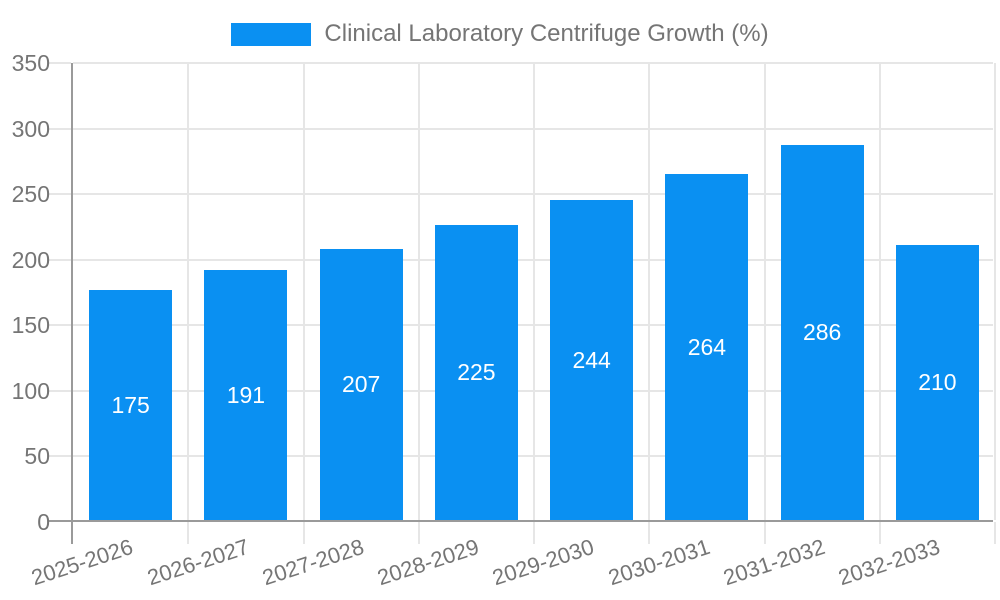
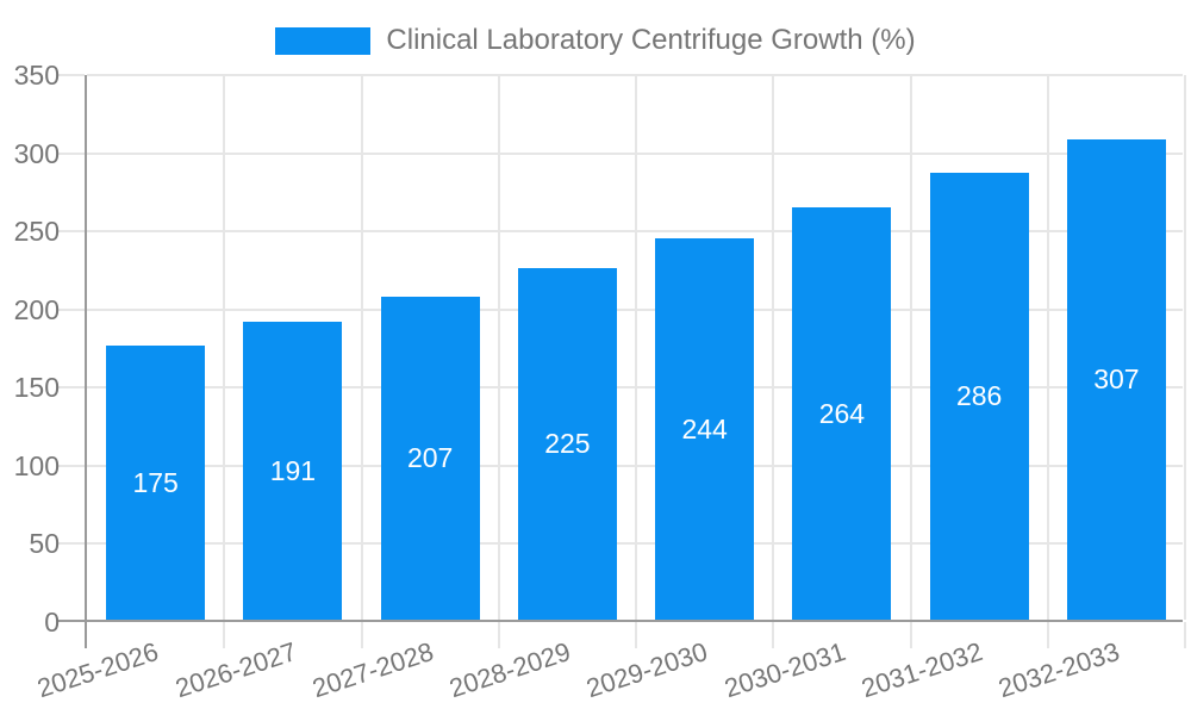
2032-2033: 210 -> 307
